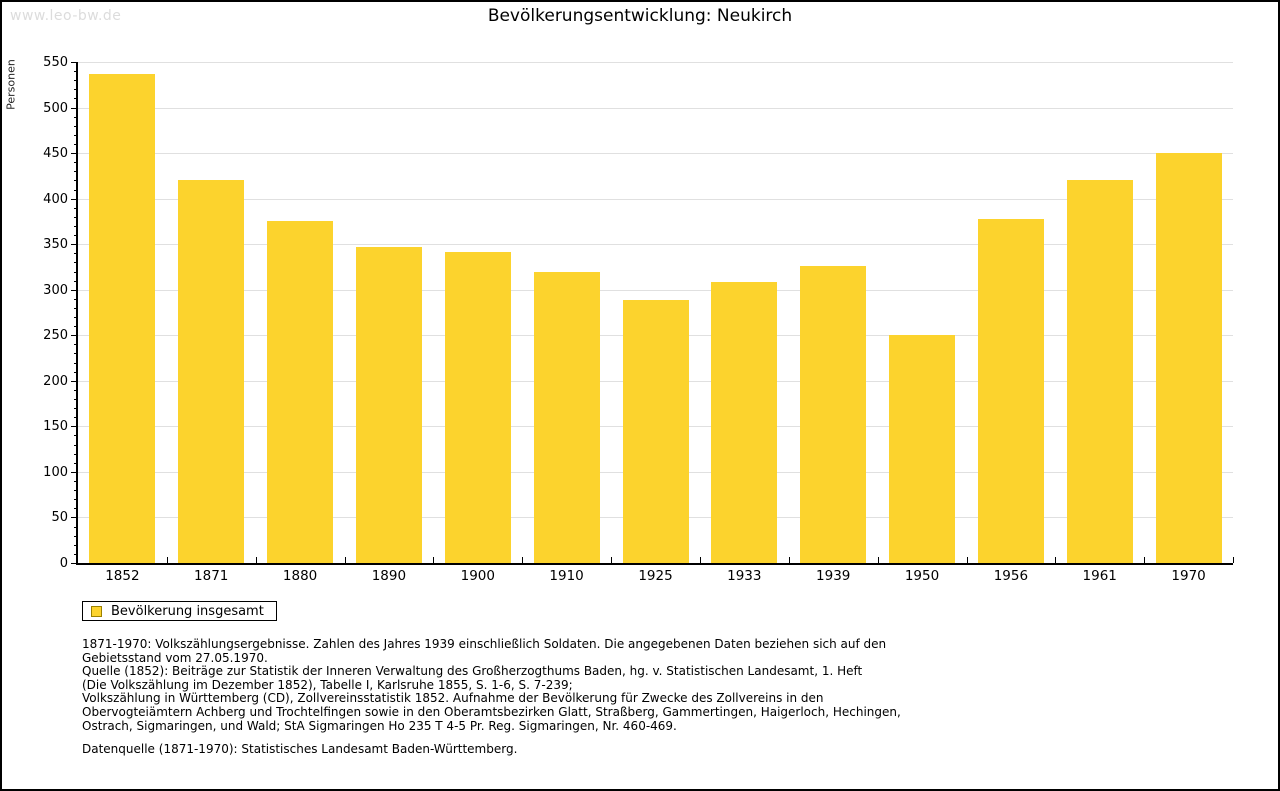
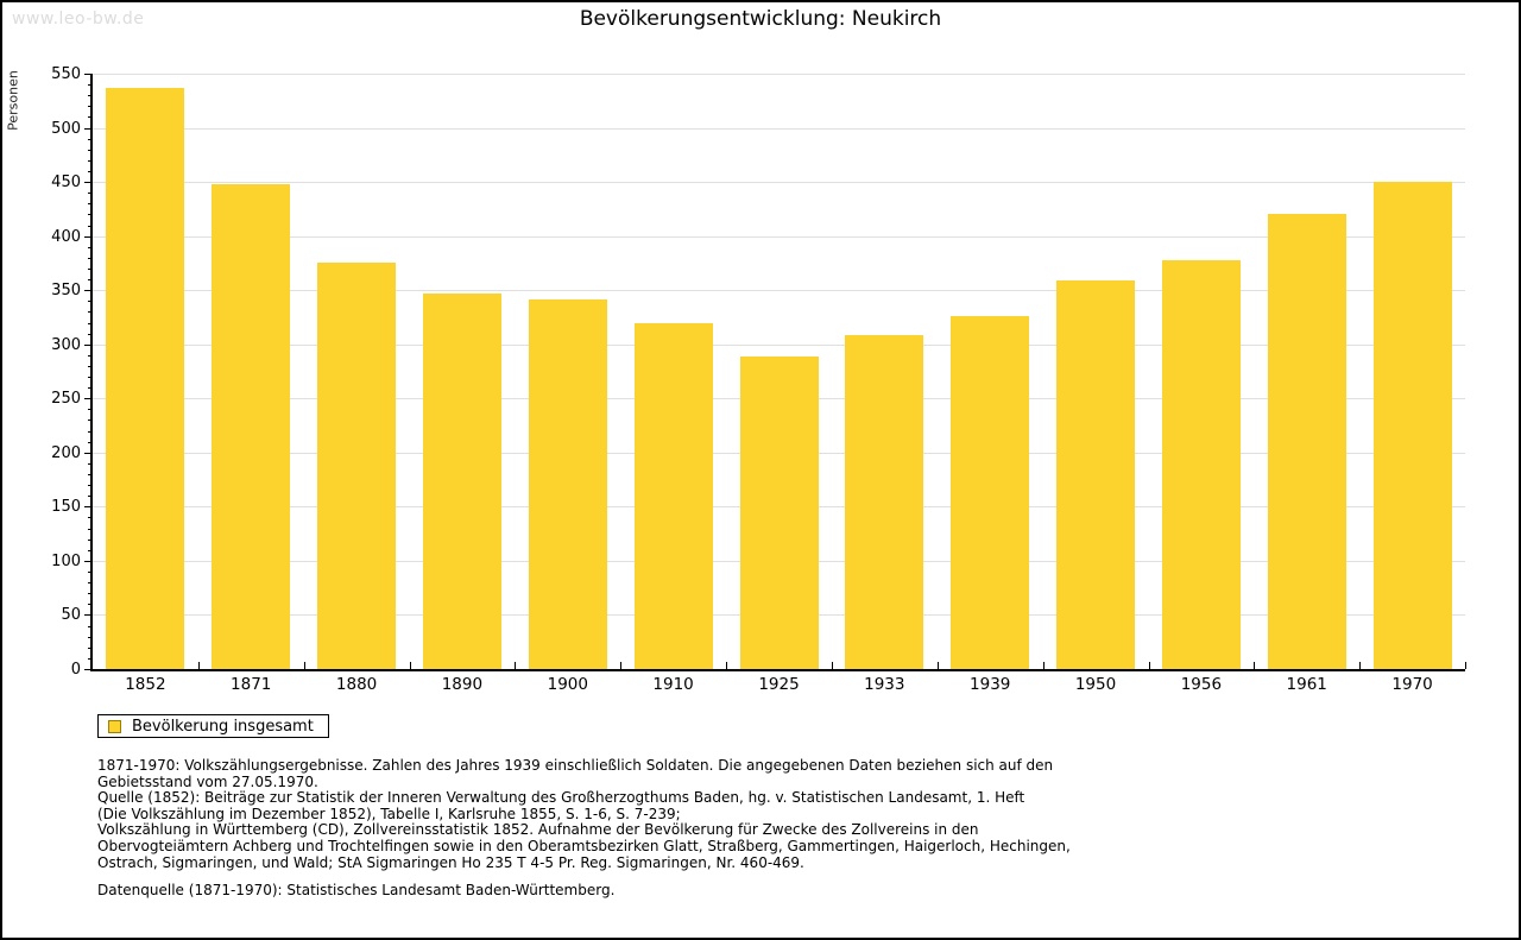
1871: 420 -> 450
1950: 250 -> 360
